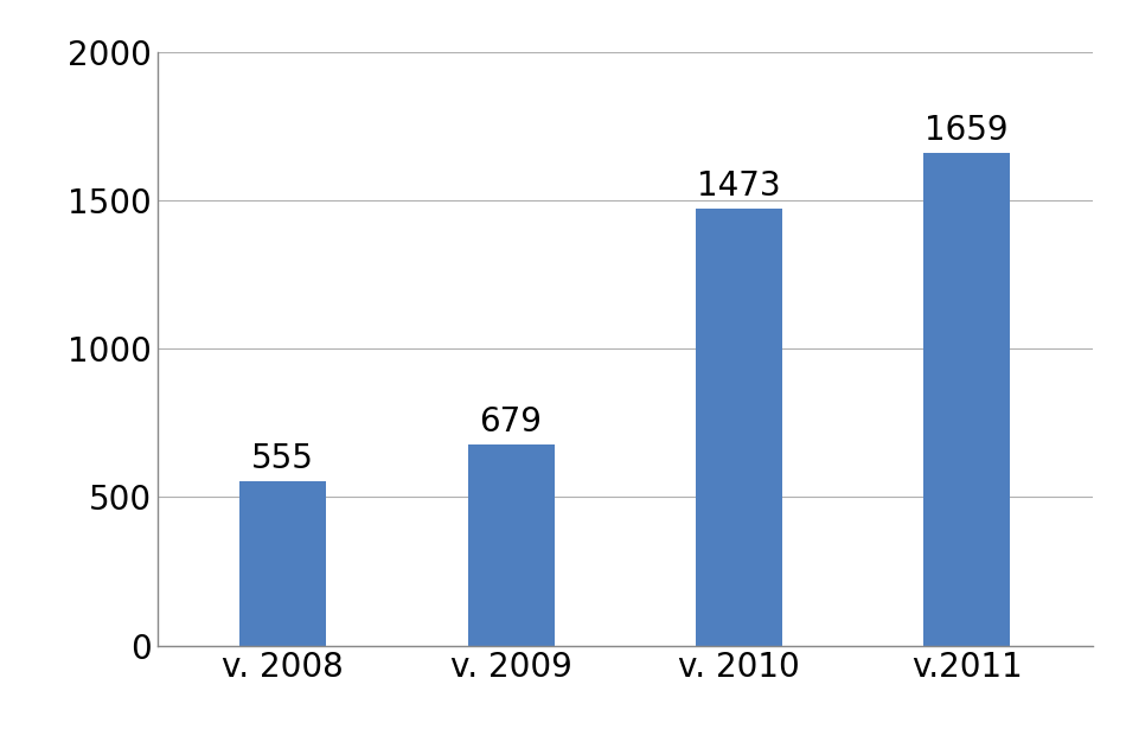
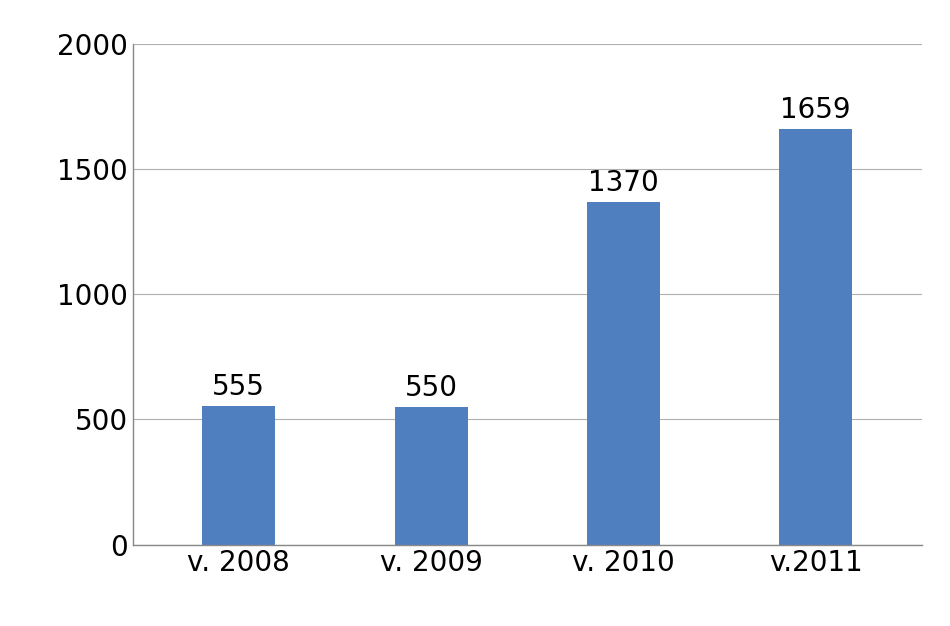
v. 2009: 679 -> 550
v. 2010: 1473 -> 1370
